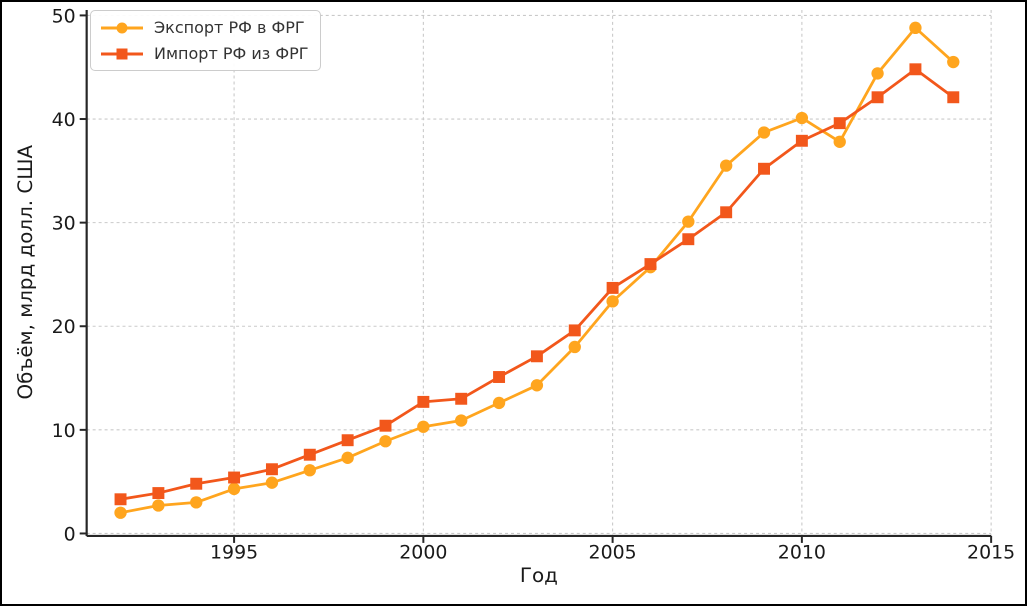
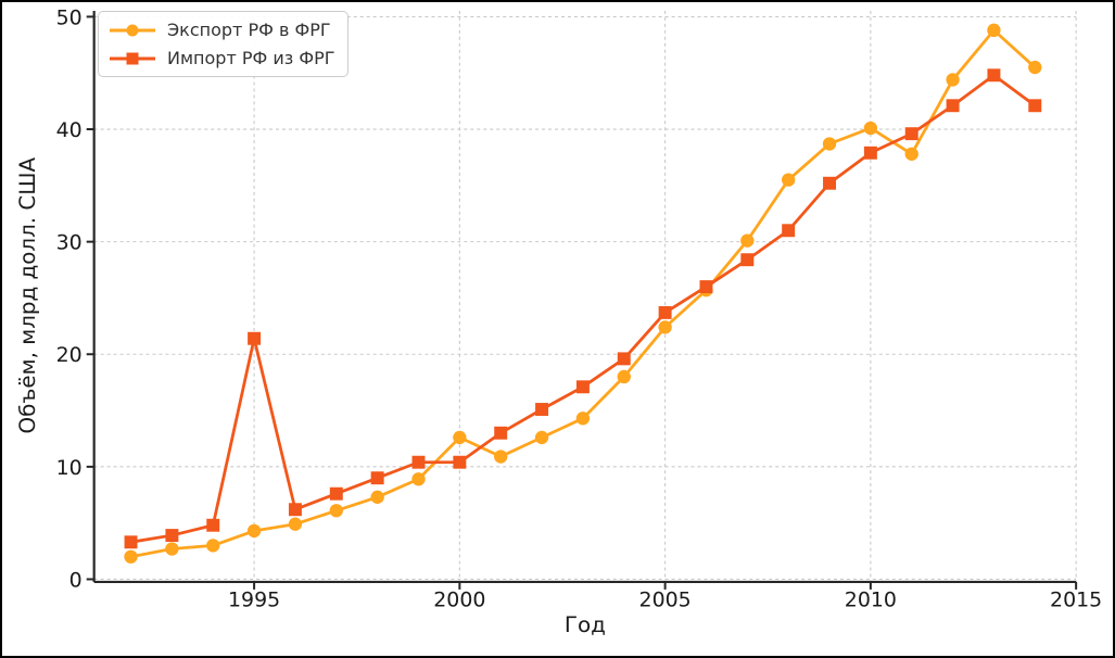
Импорт РФ из ФРГ/1995: 5.4 -> 21.4
Экспорт РФ в ФРГ/2000: 10.3 -> 12.6
Импорт РФ из ФРГ/2000: 12.7 -> 10.4
